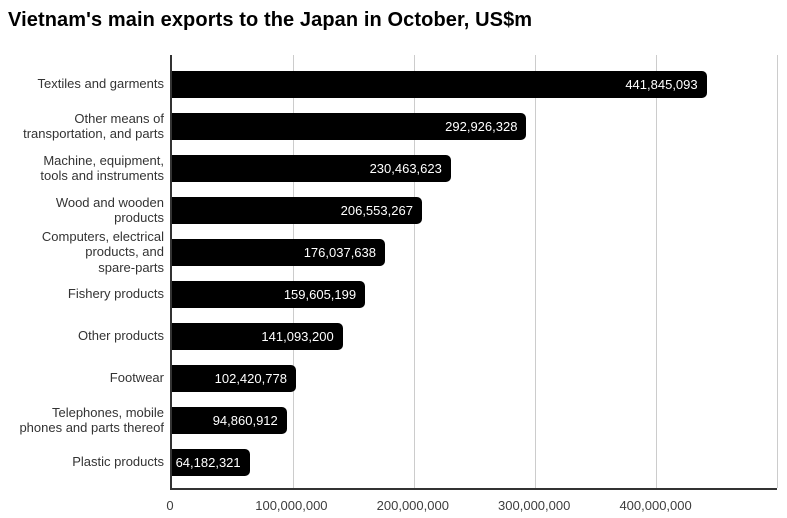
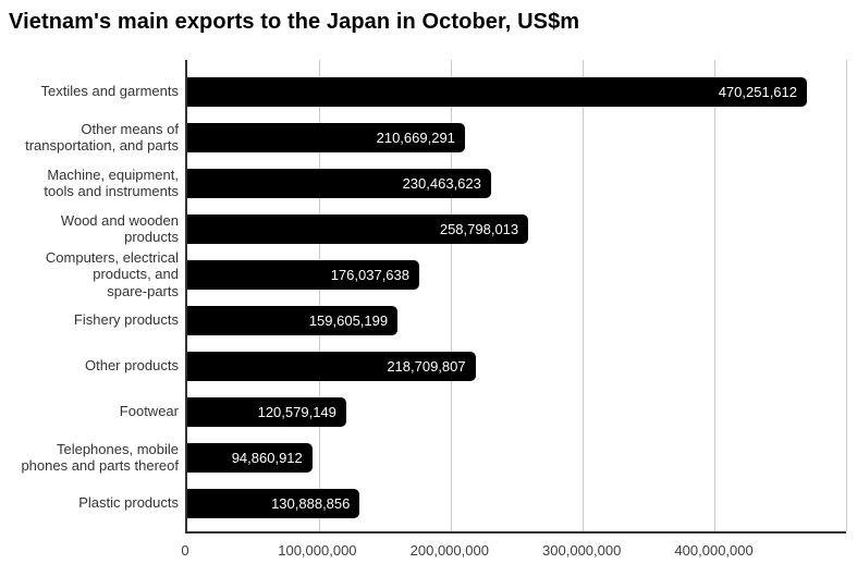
Textiles and garments: 441,845,093 -> 470,251,612
Other means of transportation, and parts: 292,926,328 -> 210,669,291
Wood and wooden products: 206,553,267 -> 258,798,013
Other products: 141,093,200 -> 218,709,807
Footwear: 102,420,778 -> 120,579,149
Plastic products: 64,182,321 -> 130,888,856
